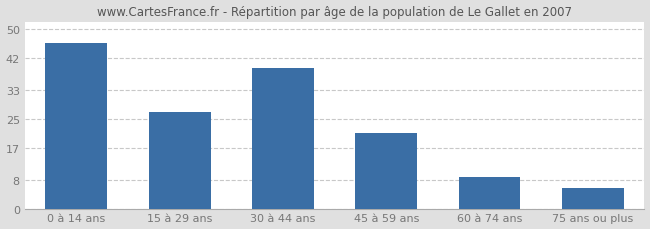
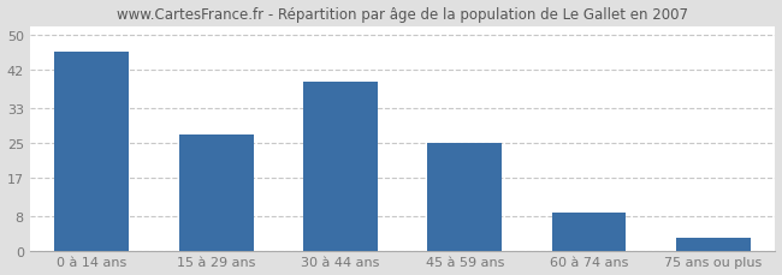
45 à 59 ans: 21 -> 25
75 ans ou plus: 6 -> 3
